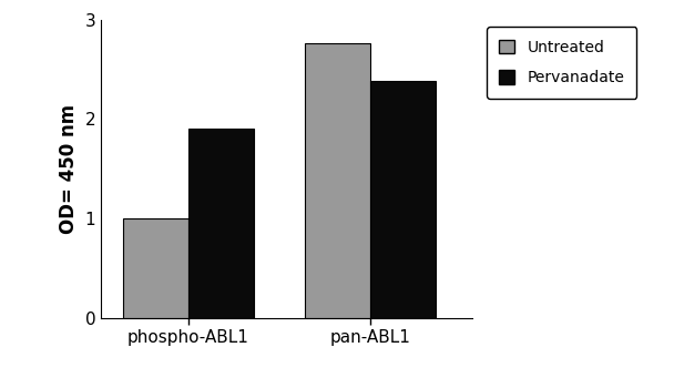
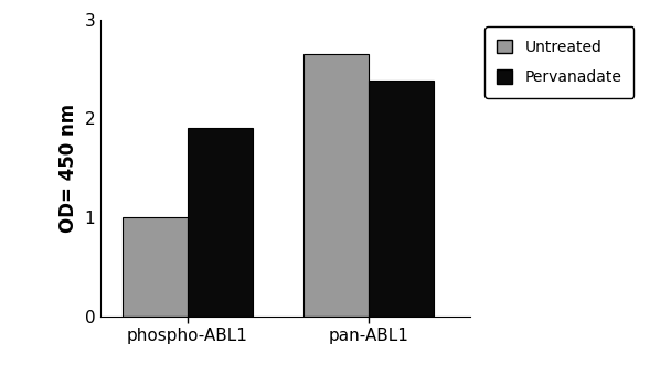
Untreated/pan-ABL1: 2.76 -> 2.65
